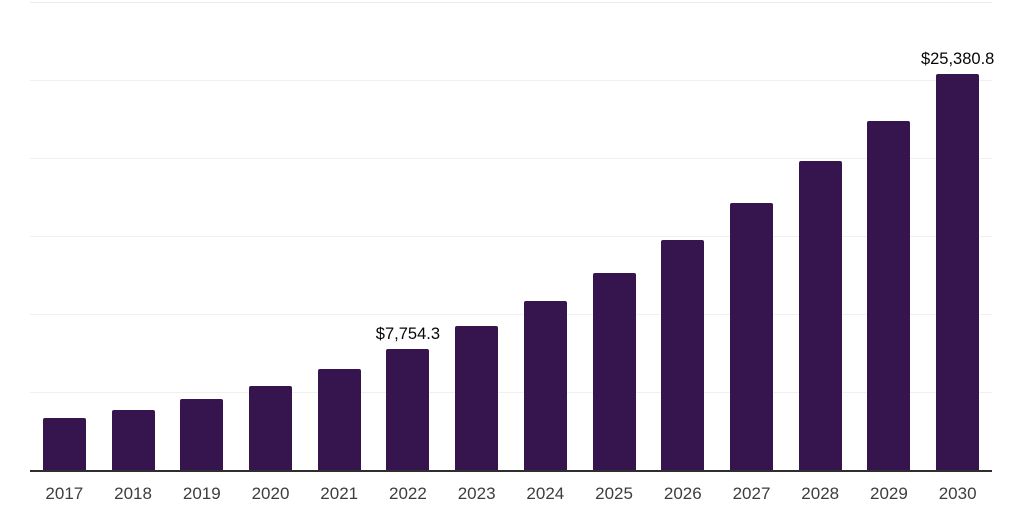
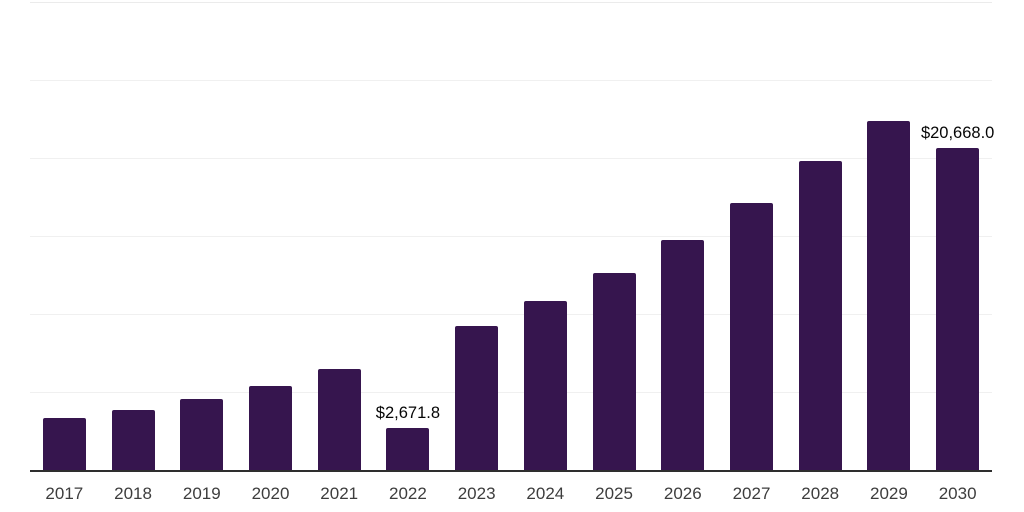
2022: $7,754.3 -> $2,671.8
2030: $25,380.8 -> $20,668.0
